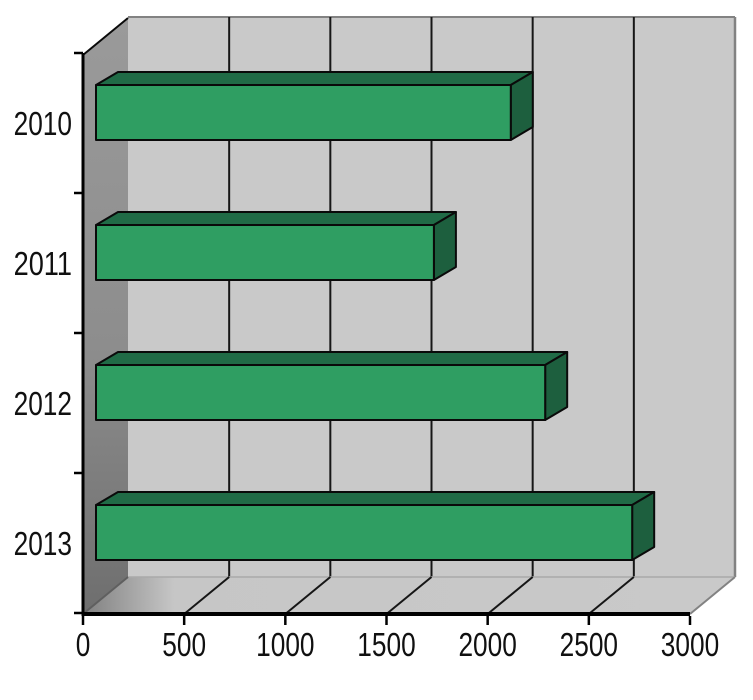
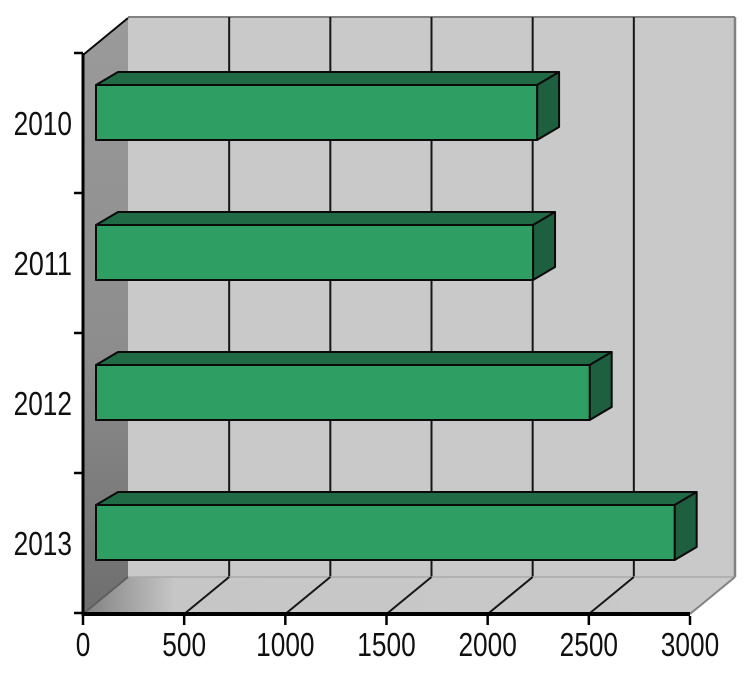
2010: 2050 -> 2180
2011: 1670 -> 2160
2012: 2220 -> 2440
2013: 2650 -> 2860
